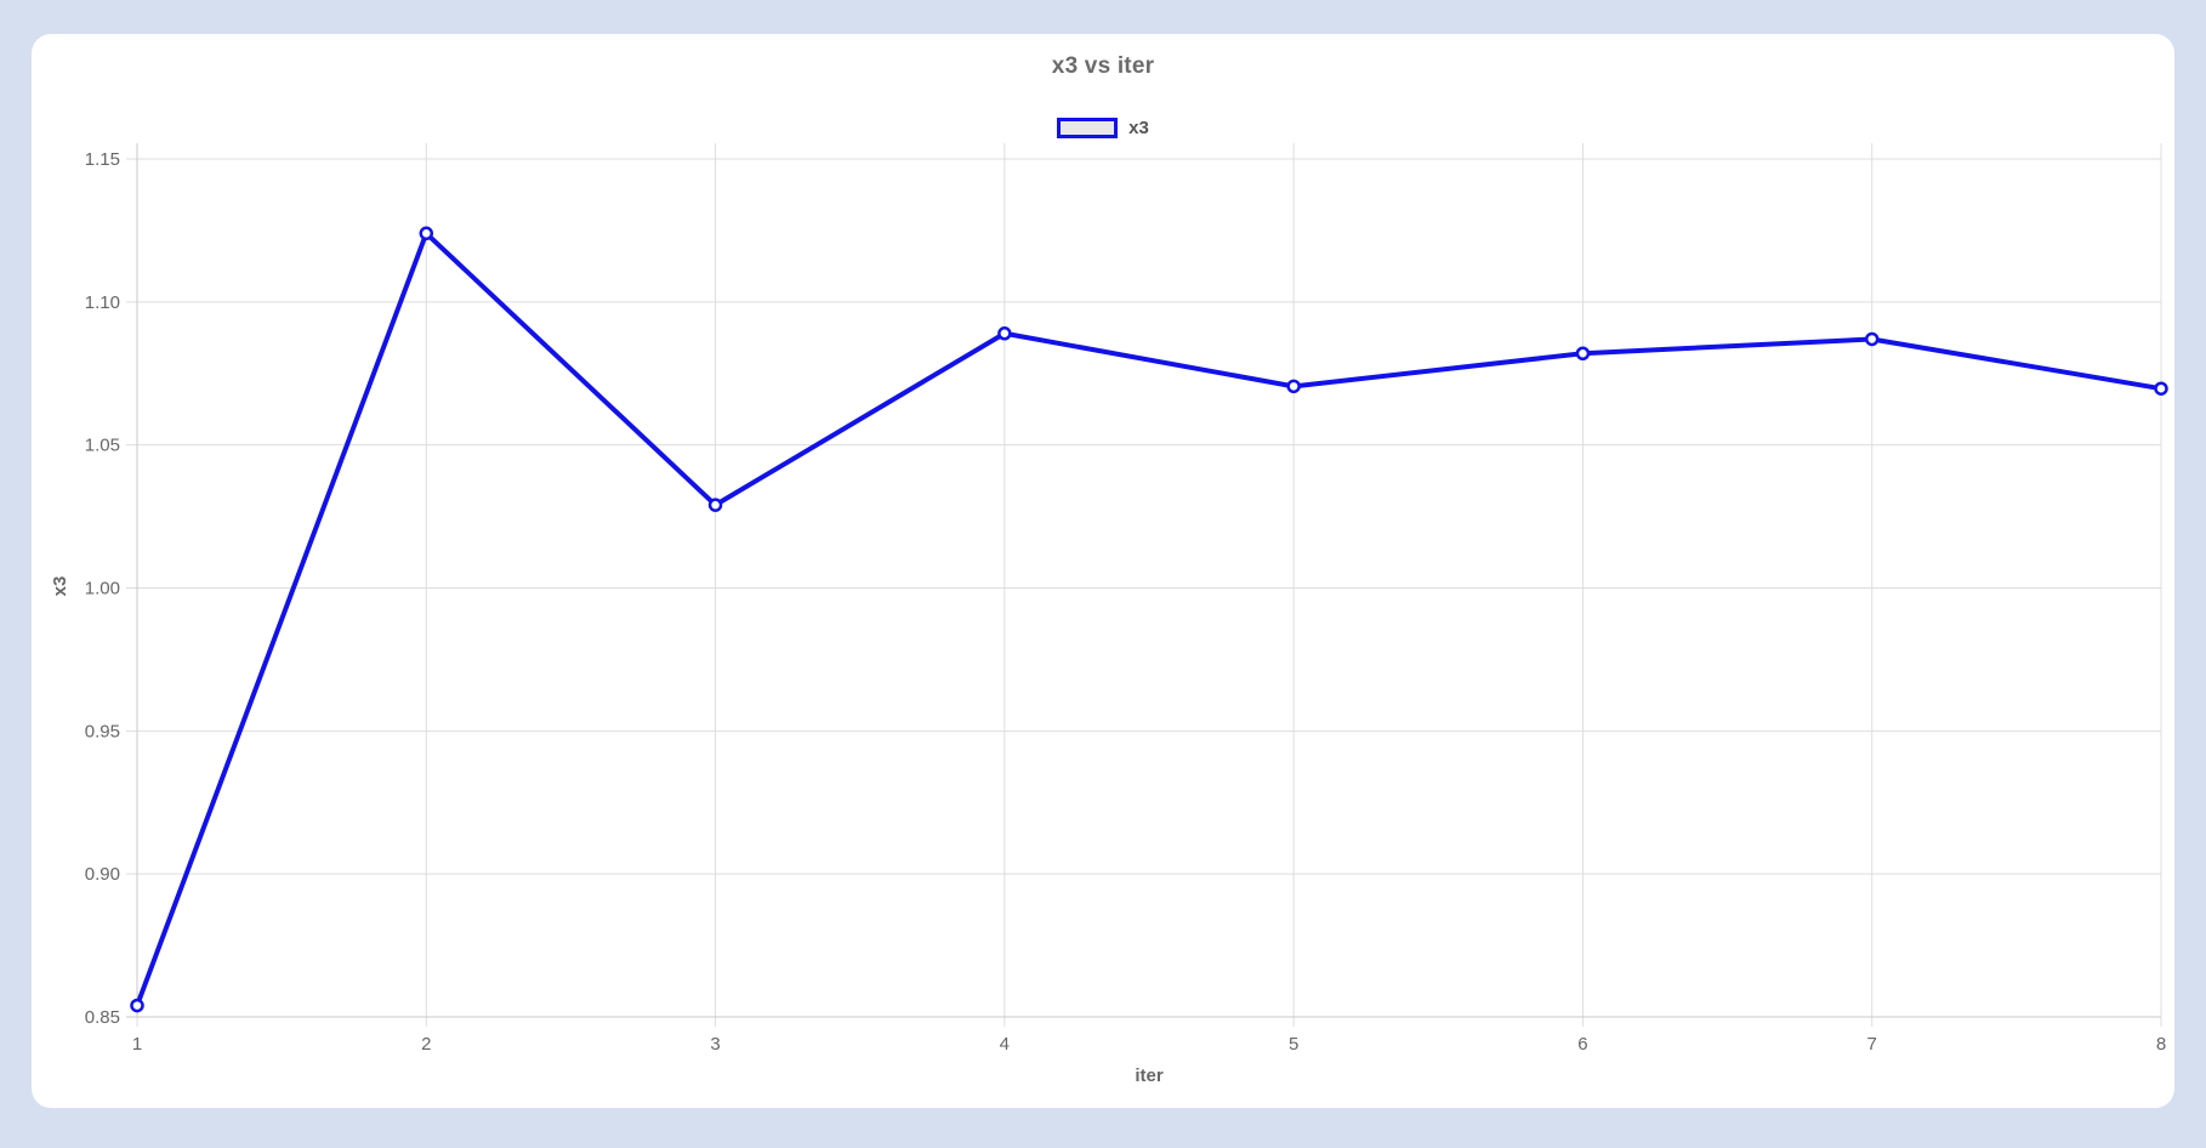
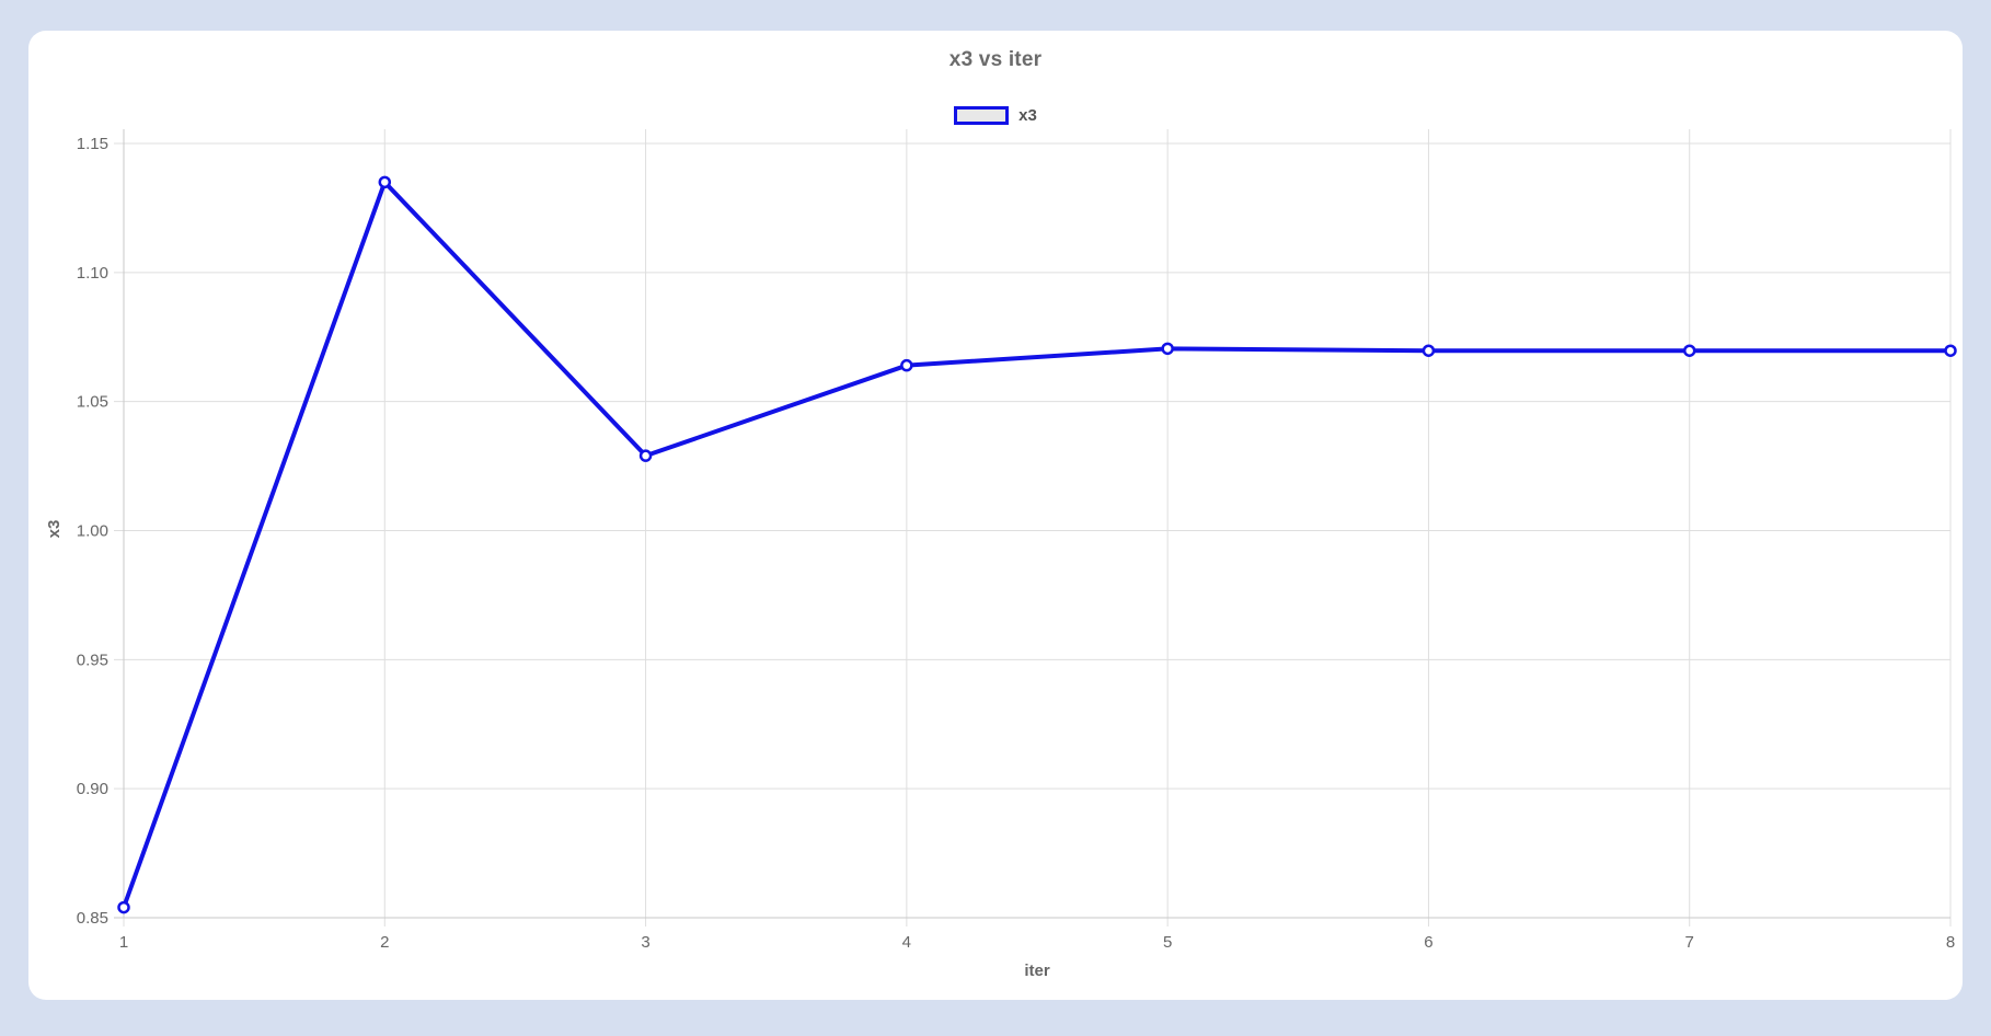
2: 1.124 -> 1.135
4: 1.089 -> 1.064
6: 1.082 -> 1.070
7: 1.087 -> 1.070
